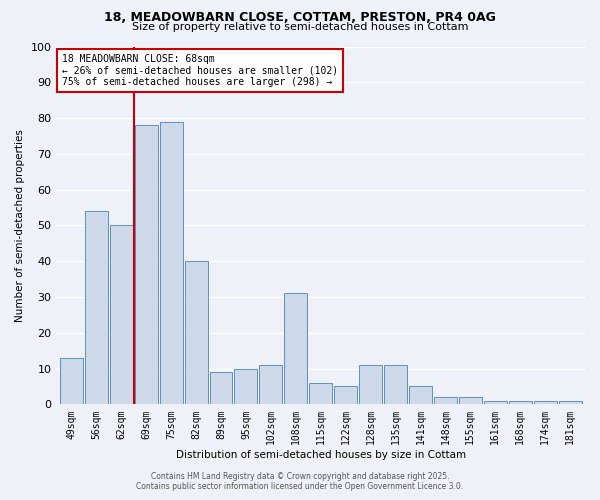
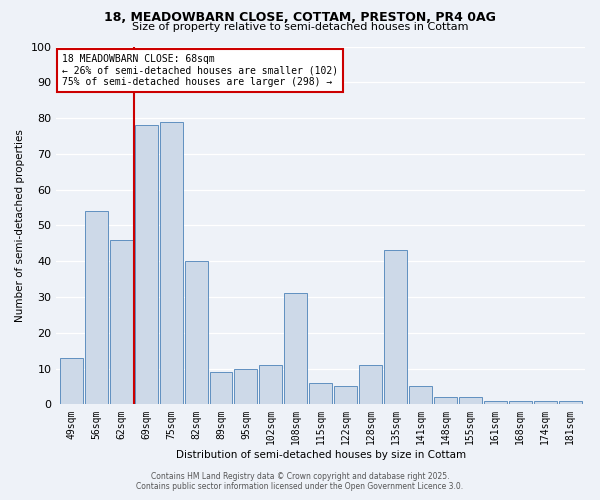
62sqm: 50 -> 46
135sqm: 11 -> 43
